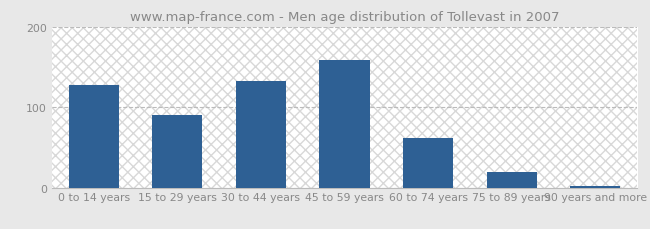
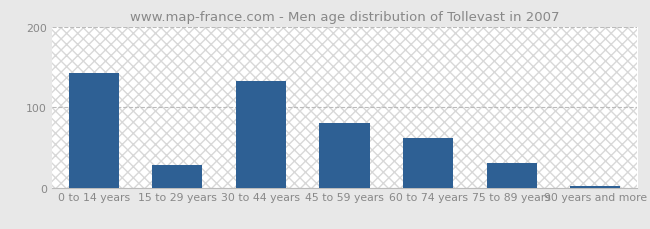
0 to 14 years: 127 -> 142
15 to 29 years: 90 -> 28
45 to 59 years: 158 -> 80
75 to 89 years: 20 -> 30
